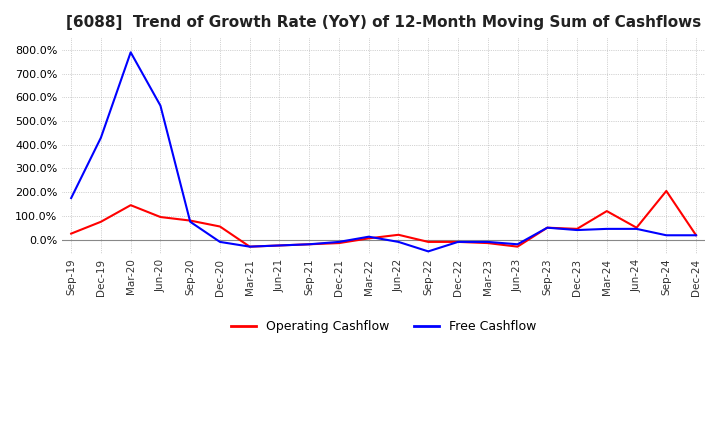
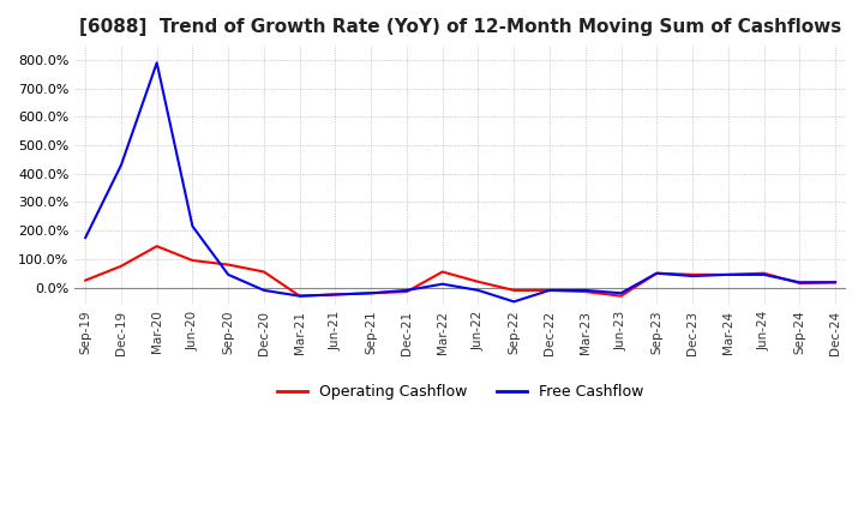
Free Cashflow/Jun-20: 565% -> 215%
Free Cashflow/Sep-20: 75% -> 45%
Operating Cashflow/Mar-22: 5% -> 55%
Operating Cashflow/Mar-24: 120% -> 45%
Operating Cashflow/Sep-24: 205% -> 15%
